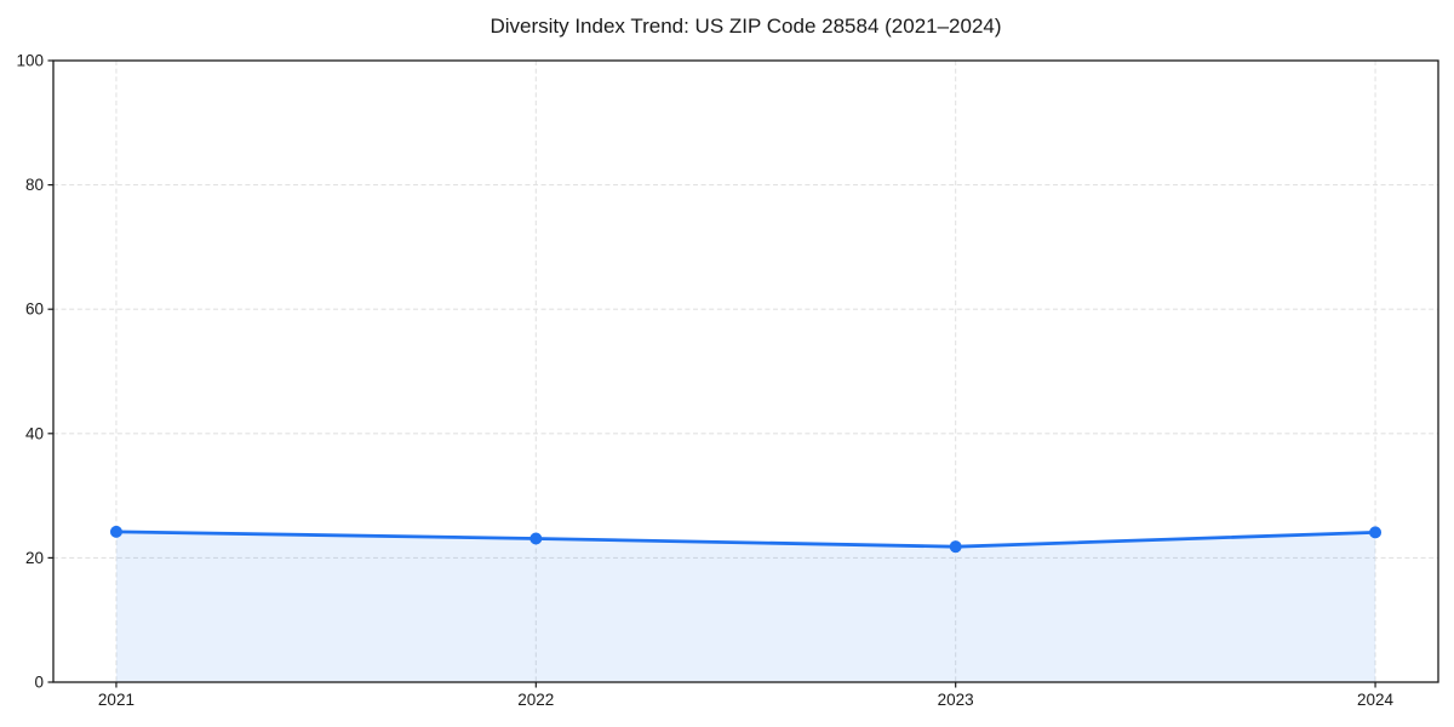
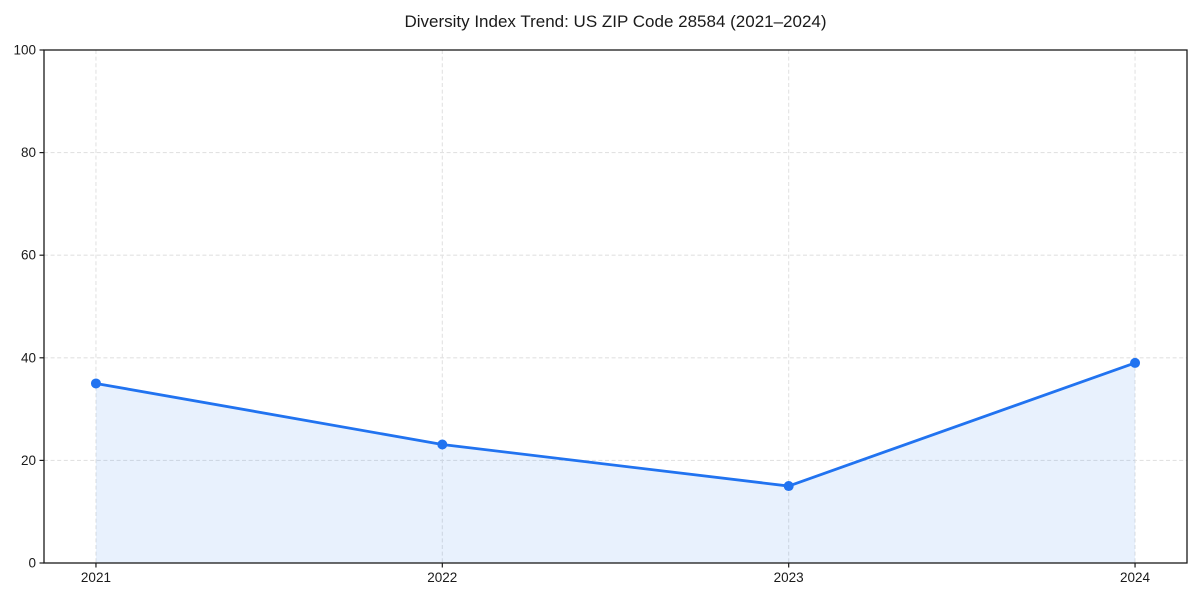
2021: 24 -> 35
2023: 22 -> 15
2024: 24 -> 39
